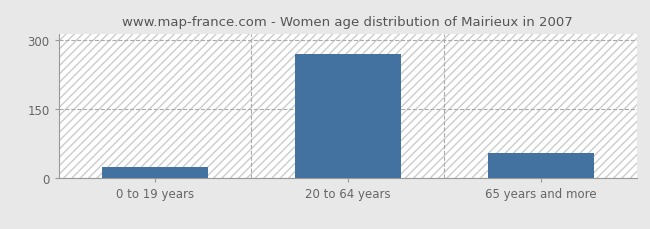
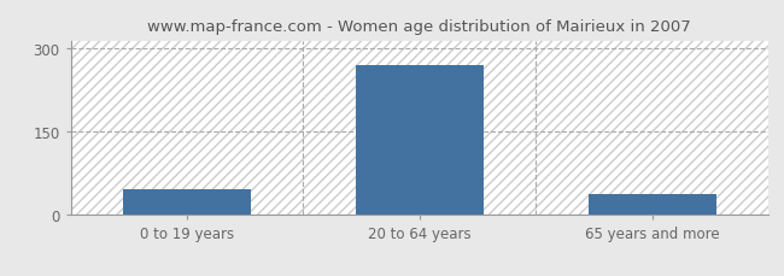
0 to 19 years: 25 -> 47
65 years and more: 55 -> 37
